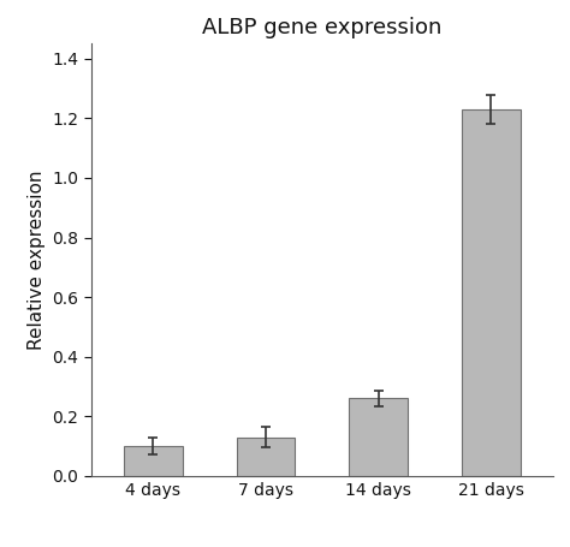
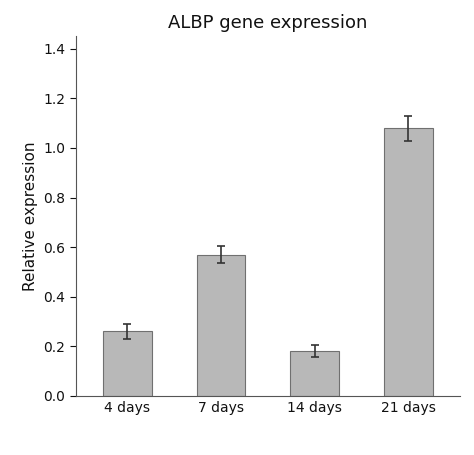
4 days: 0.10 -> 0.26
7 days: 0.13 -> 0.57
14 days: 0.26 -> 0.18
21 days: 1.23 -> 1.08
